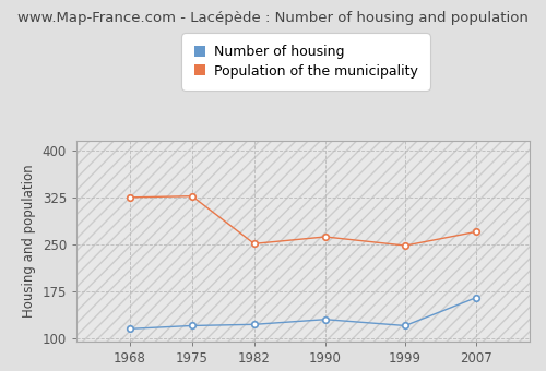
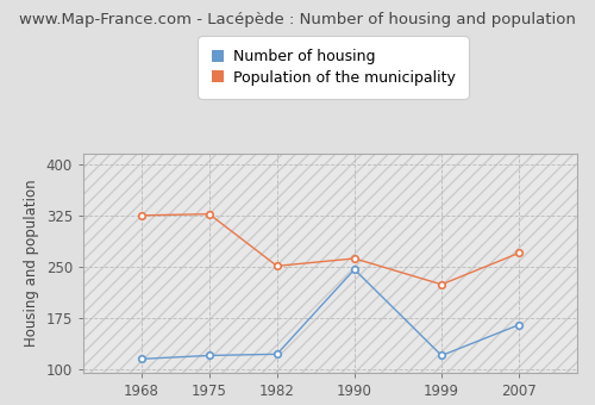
Number of housing/1990: 130 -> 246
Population of the municipality/1999: 248 -> 224
